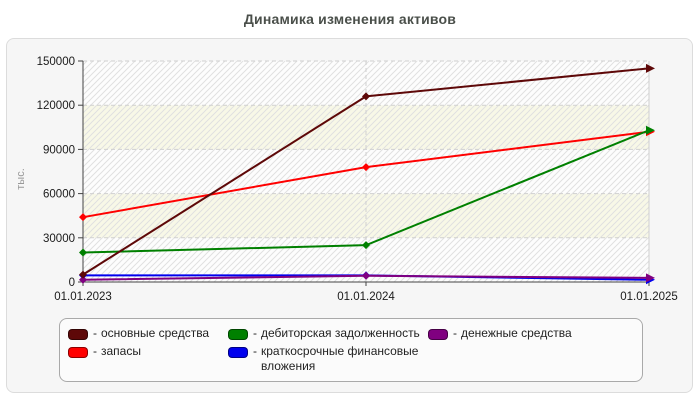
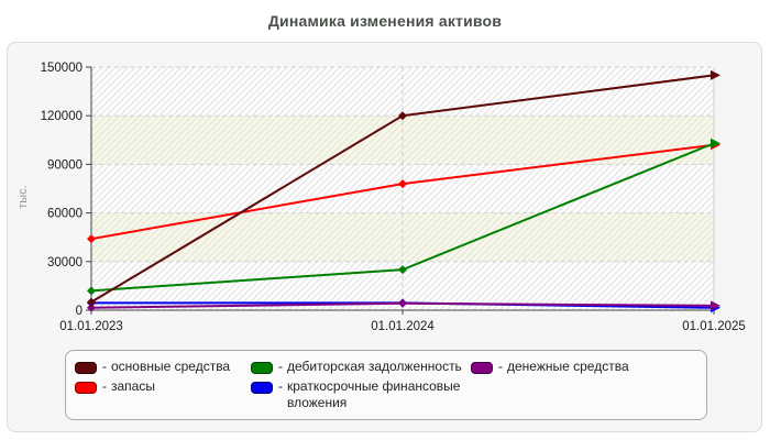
дебиторская задолженность/01.01.2023: 20000 -> 12000
основные средства/01.01.2024: 126000 -> 120000
